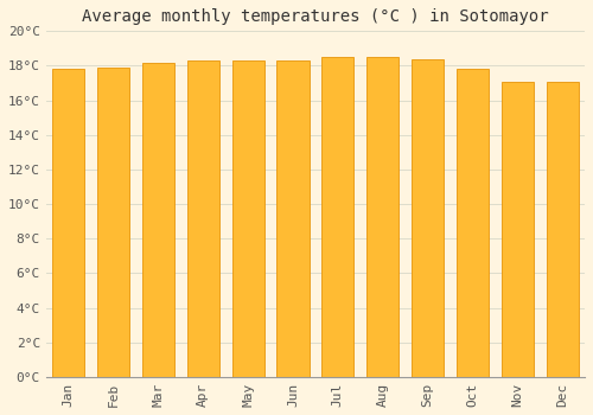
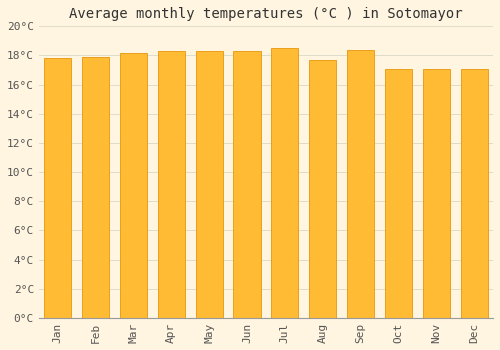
Aug: 18.5°C -> 17.7°C
Oct: 17.8°C -> 17.1°C
